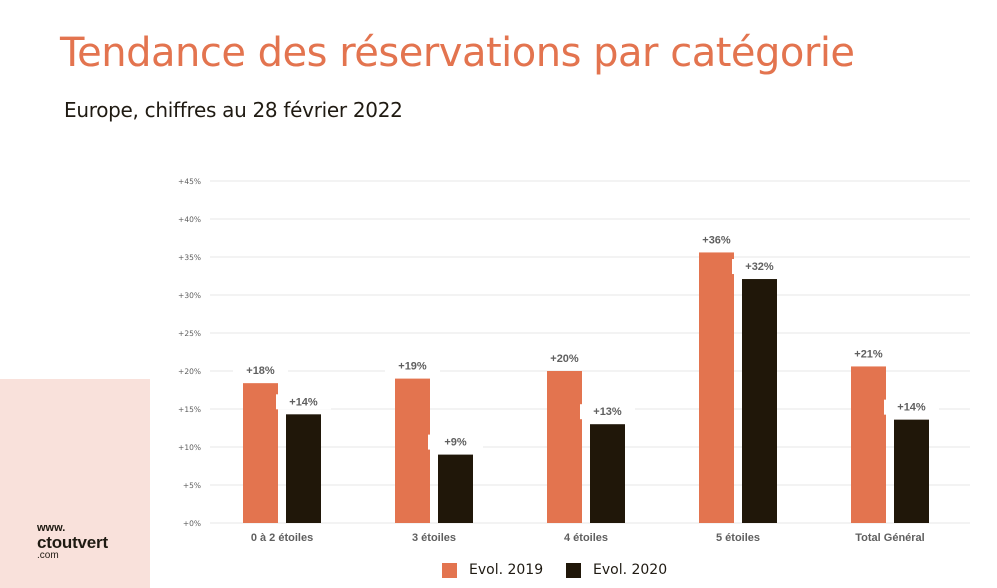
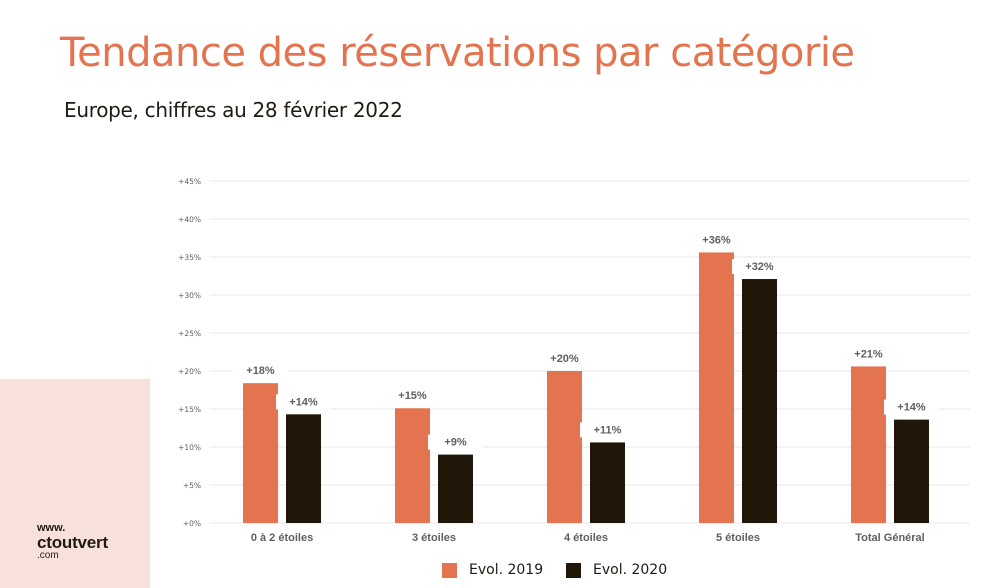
Evol. 2019/3 étoiles: +19% -> +15%
Evol. 2020/4 étoiles: +13% -> +11%
